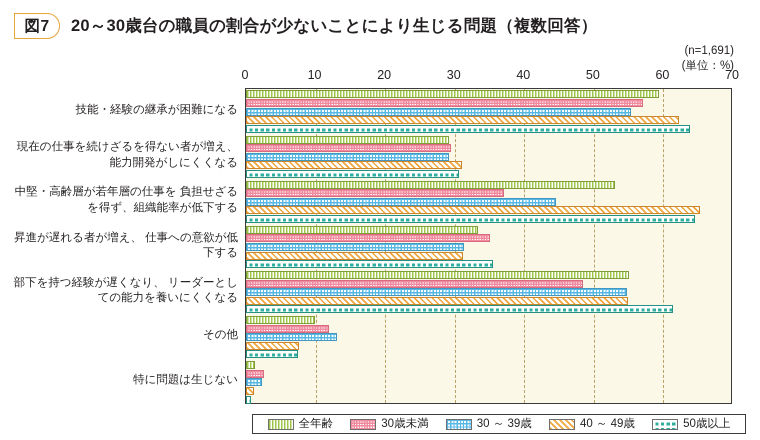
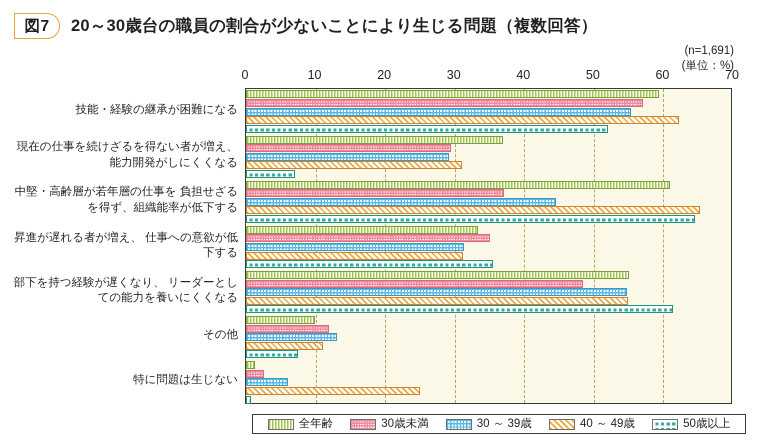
50歳以上/技能・経験の継承が困難になる: 64 -> 52
全年齢/現在の仕事を続けざるを得ない者が増え、 能力開発がしにくくなる: 29 -> 37
50歳以上/現在の仕事を続けざるを得ない者が増え、 能力開発がしにくくなる: 31 -> 7
全年齢/中堅・高齢層が若年層の仕事を 負担せざるを得ず、組織能率が低下する: 53 -> 61
40 ～ 49歳/その他: 8 -> 11
30 ～ 39歳/特に問題は生じない: 2 -> 6
40 ～ 49歳/特に問題は生じない: 1 -> 25
